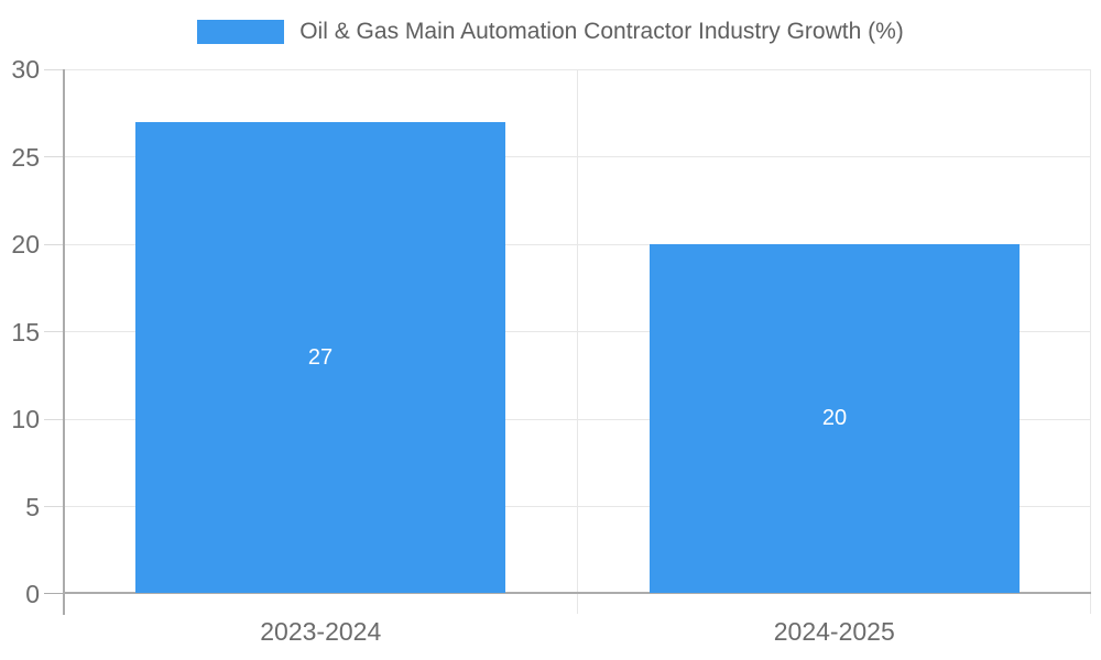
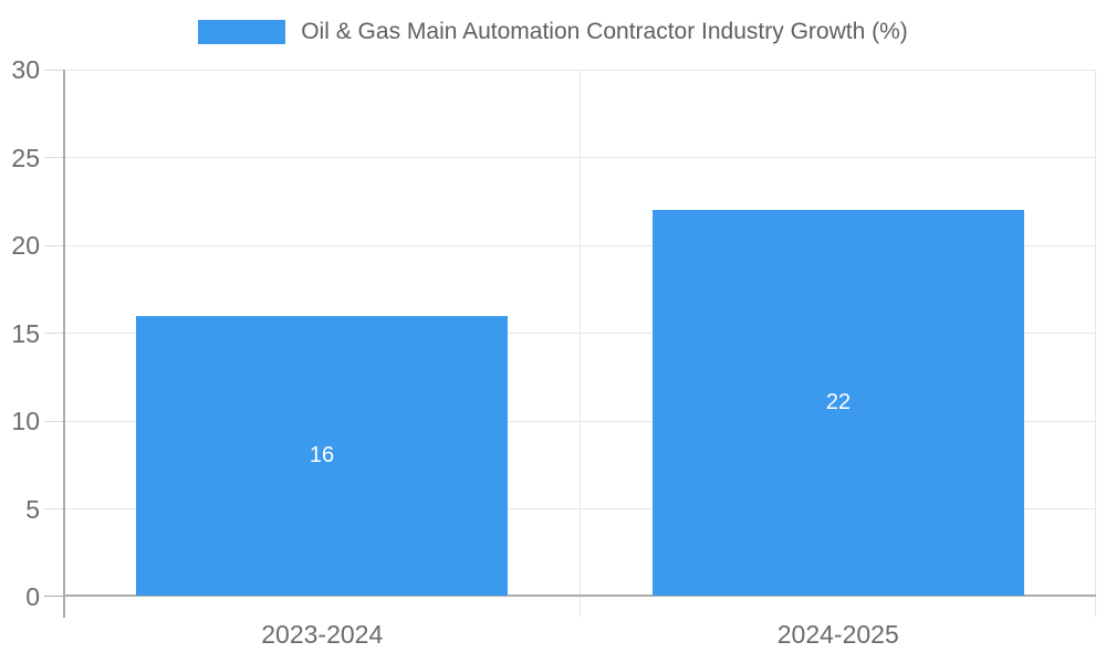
2023-2024: 27 -> 16
2024-2025: 20 -> 22
